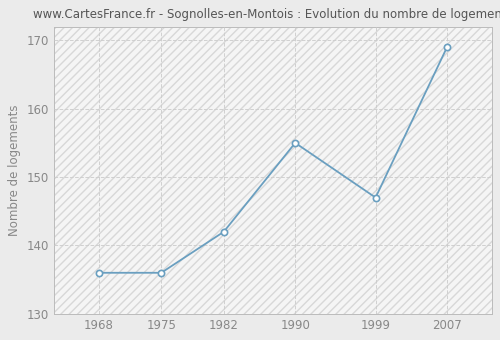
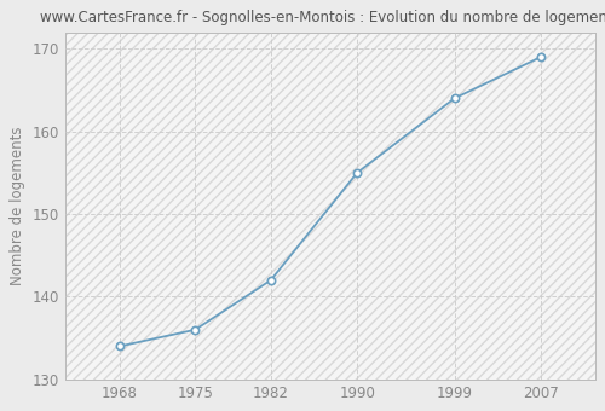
1968: 136 -> 134
1999: 147 -> 164
